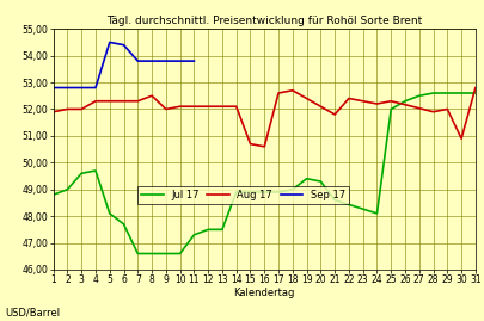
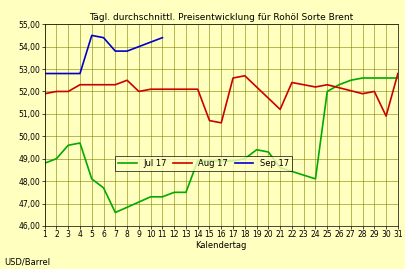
Jul 17/10: 46,6 -> 47,3
Sep 17/11: 53,8 -> 54,4
Aug 17/21: 51,8 -> 51,2
